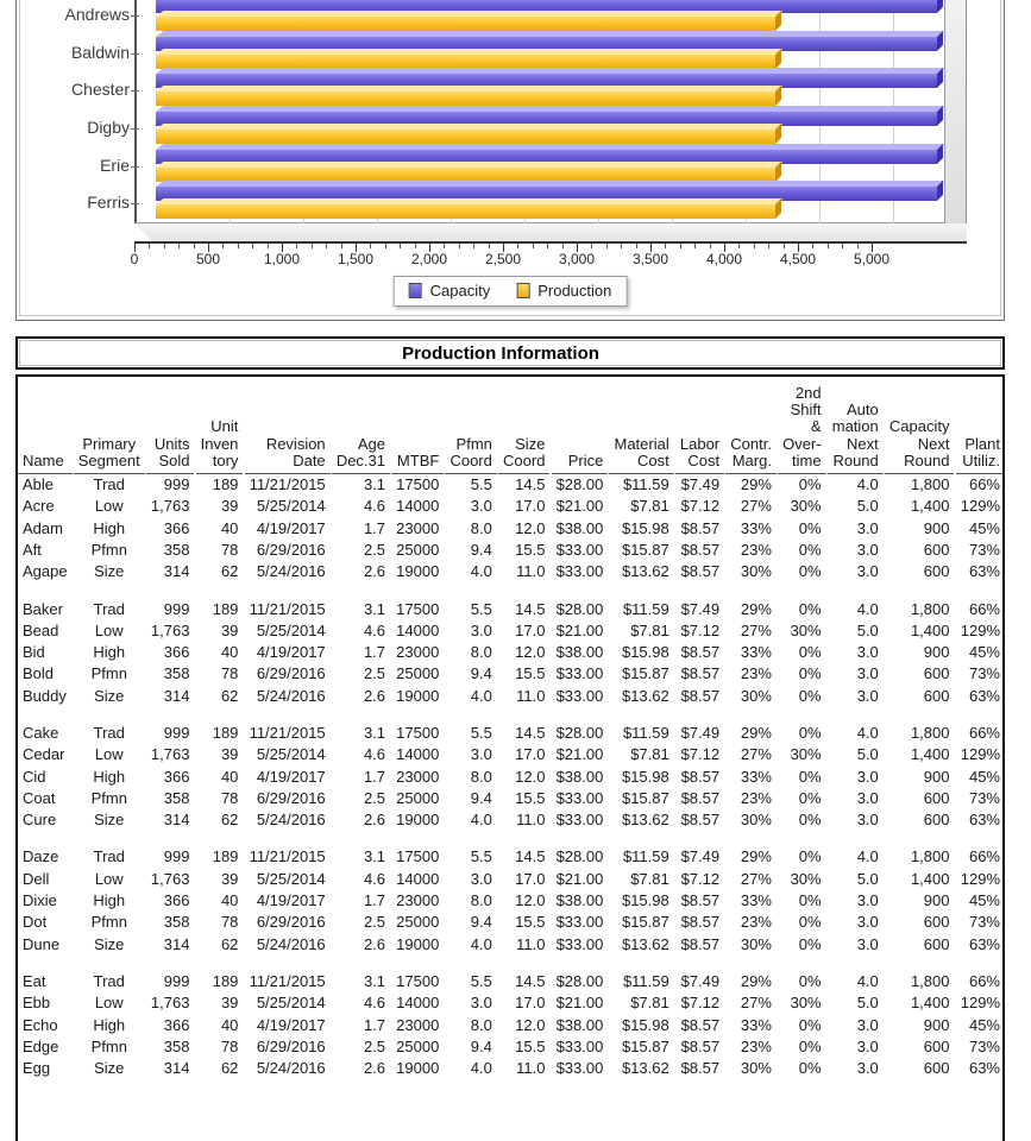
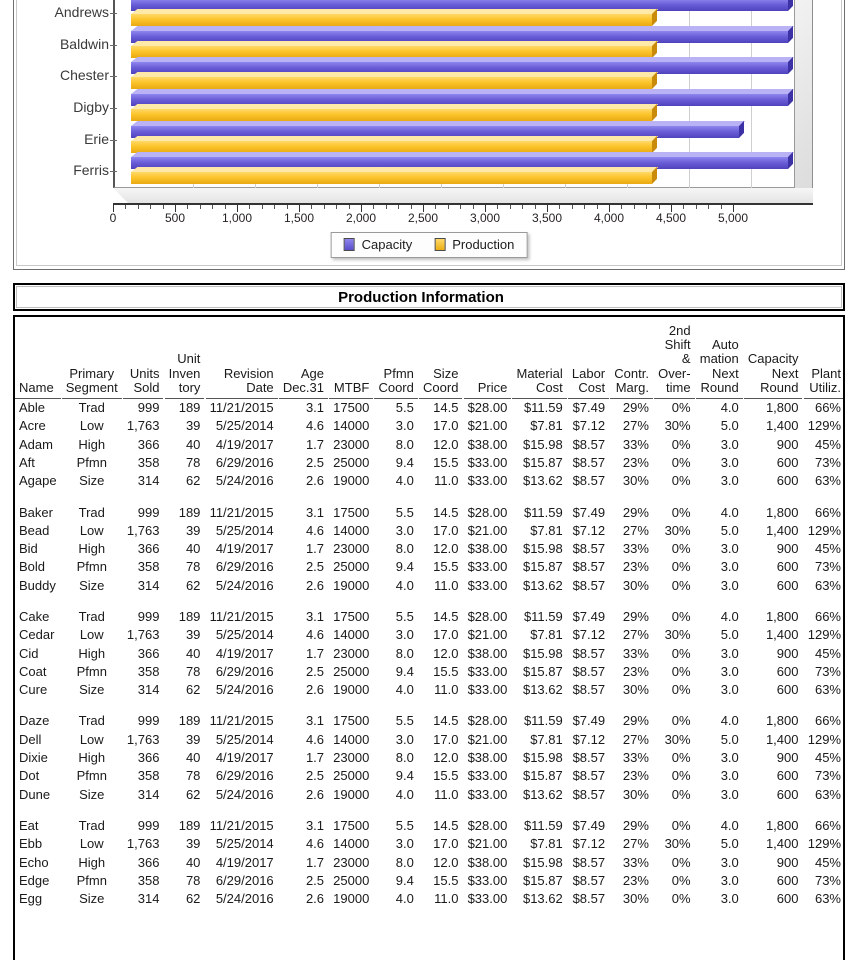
Capacity/Erie: 5300 -> 4900
